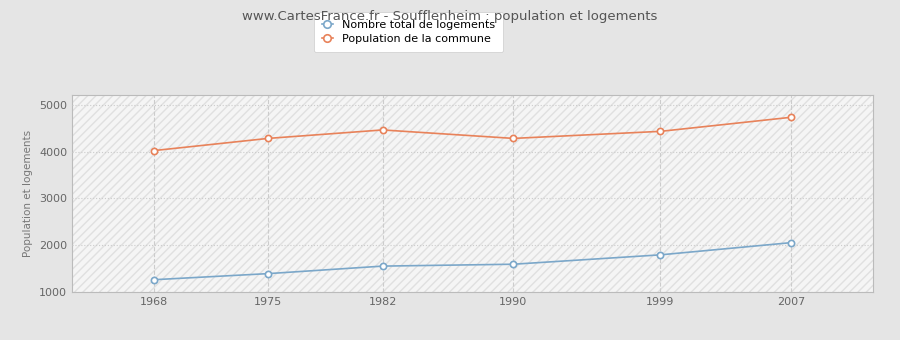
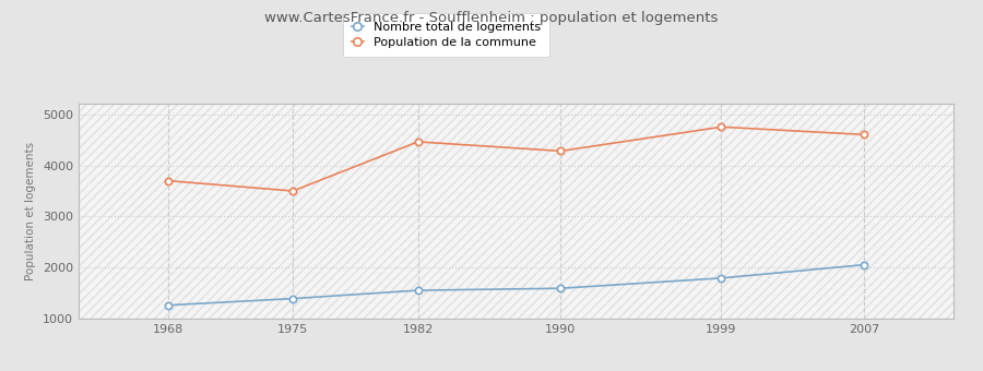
Population de la commune/1968: 4020 -> 3700
Population de la commune/1975: 4280 -> 3500
Population de la commune/1999: 4430 -> 4750
Population de la commune/2007: 4730 -> 4600
